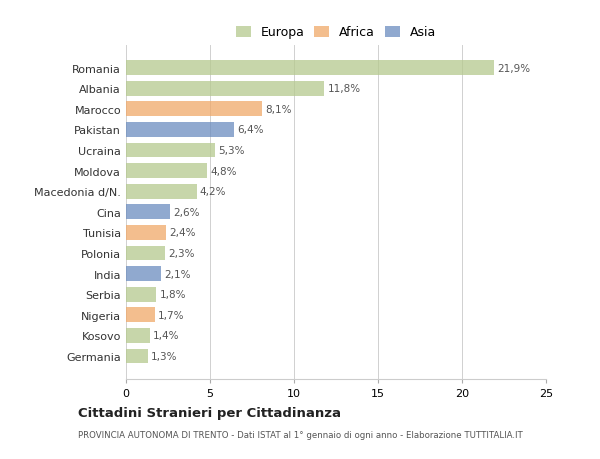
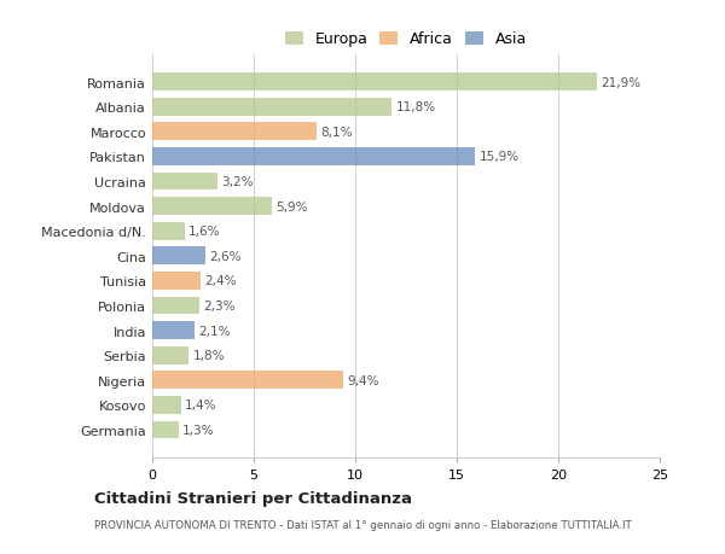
Pakistan: 6,4% -> 15,9%
Ucraina: 5,3% -> 3,2%
Moldova: 4,8% -> 5,9%
Macedonia d/N.: 4,2% -> 1,6%
Nigeria: 1,7% -> 9,4%
